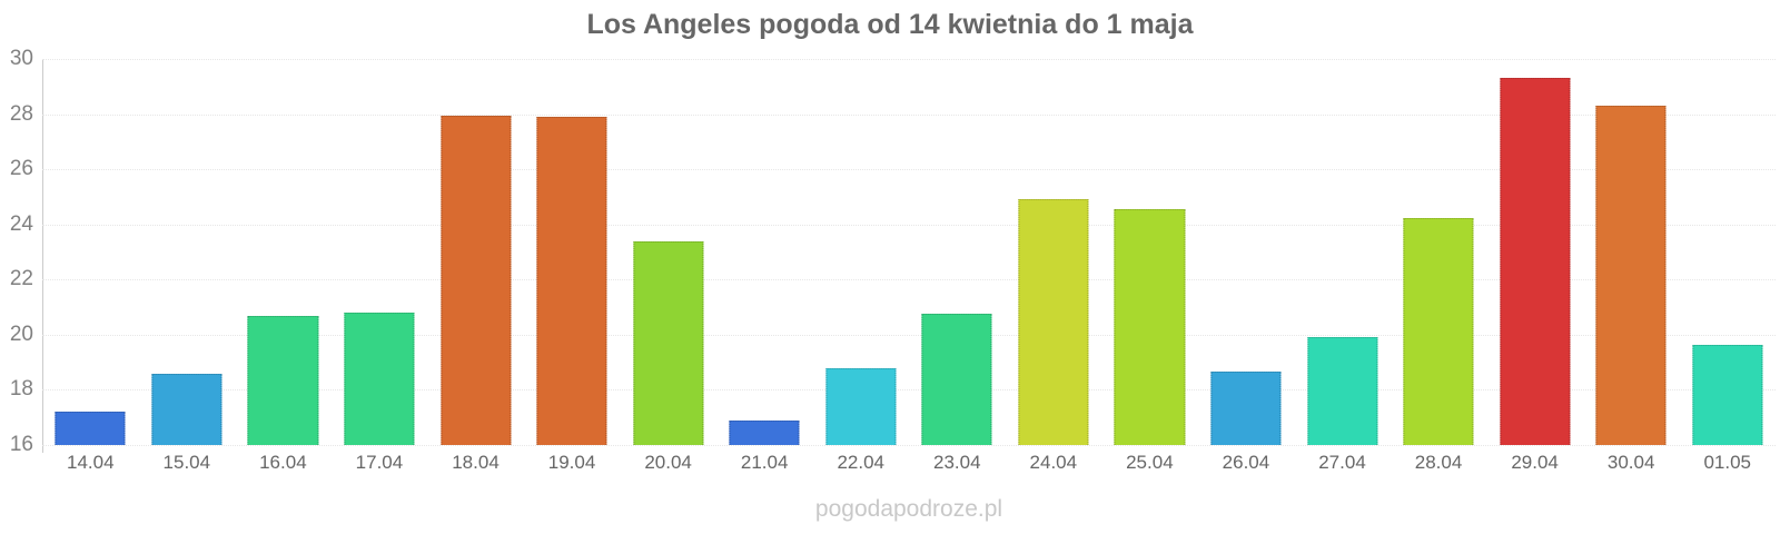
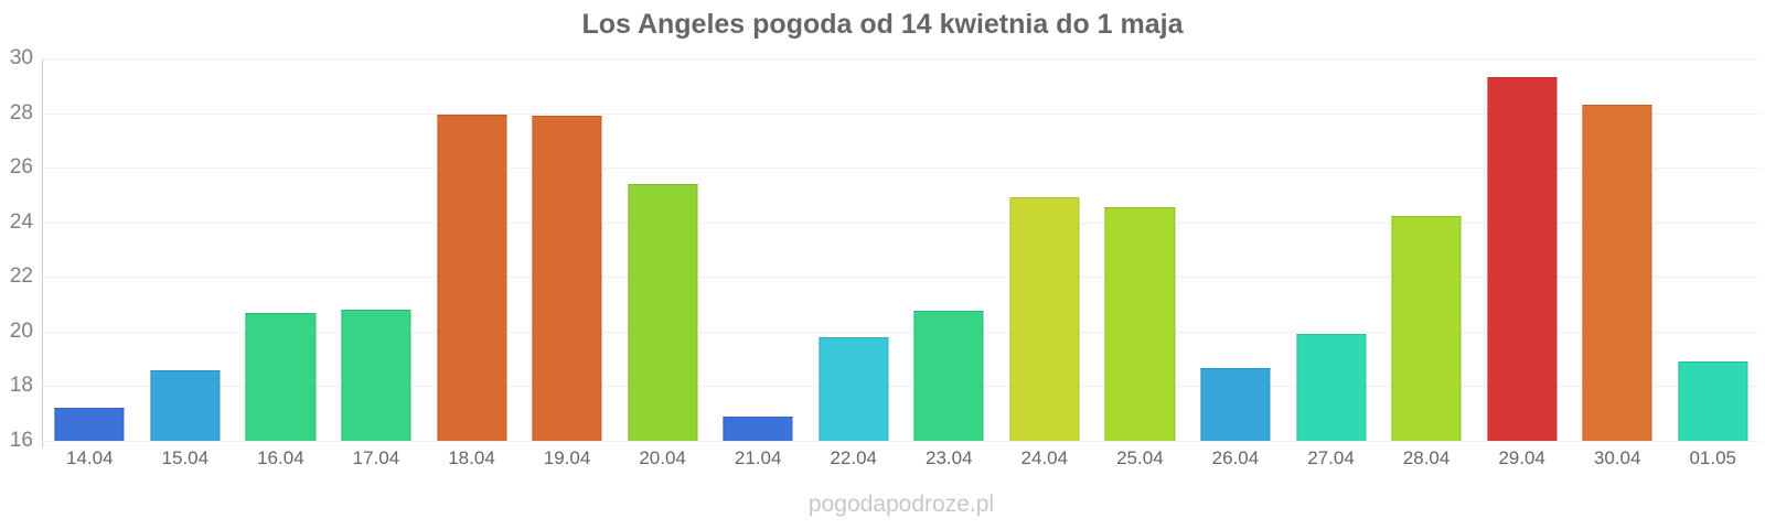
20.04: 23.4 -> 25.4
22.04: 18.8 -> 19.8
01.05: 19.6 -> 18.9
